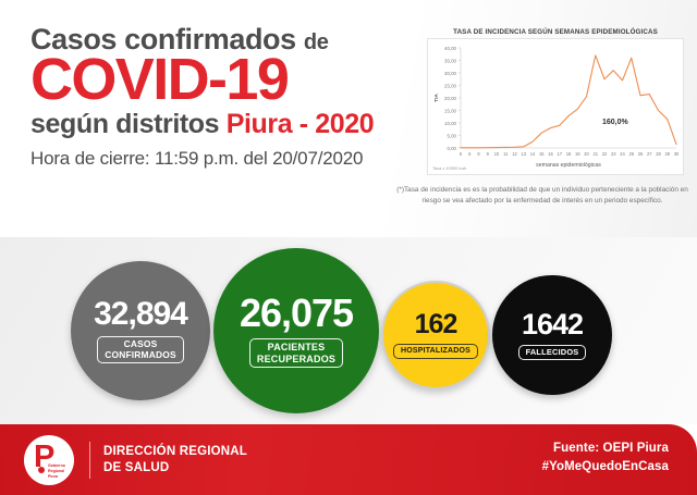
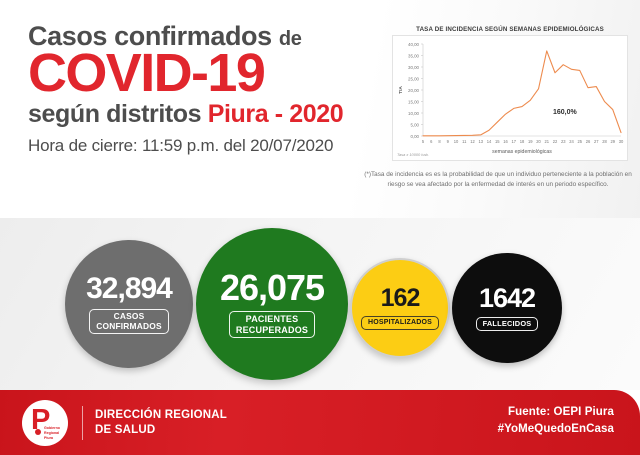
16: 8 -> 10
17: 9 -> 12
24: 27 -> 29
25: 36 -> 28
